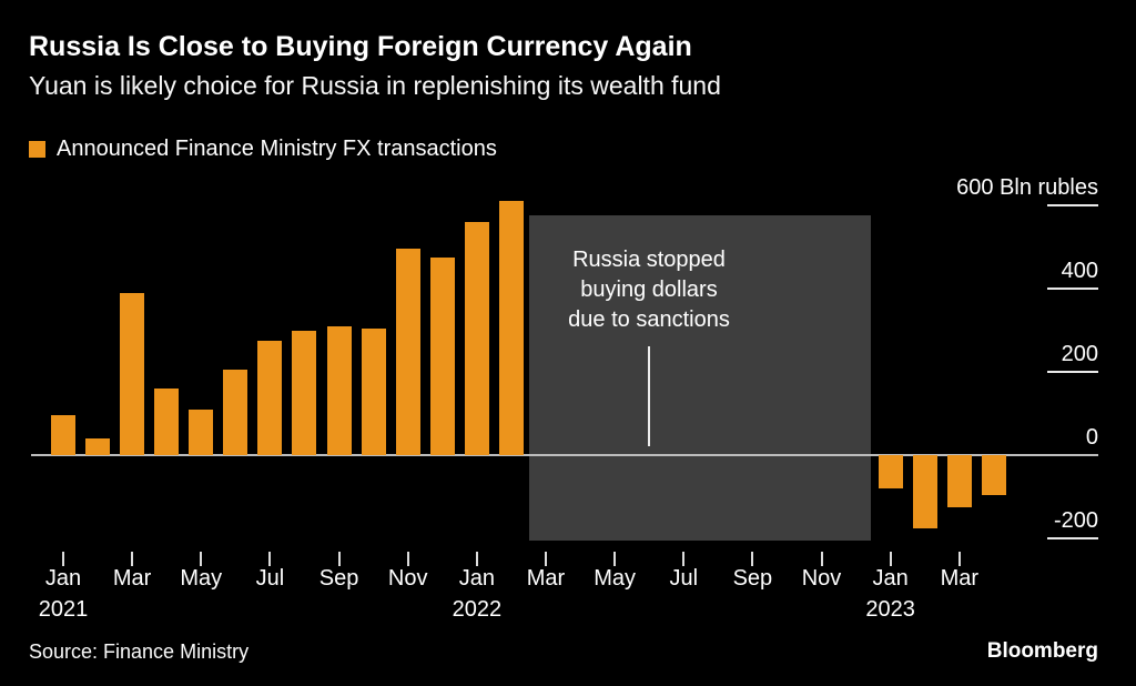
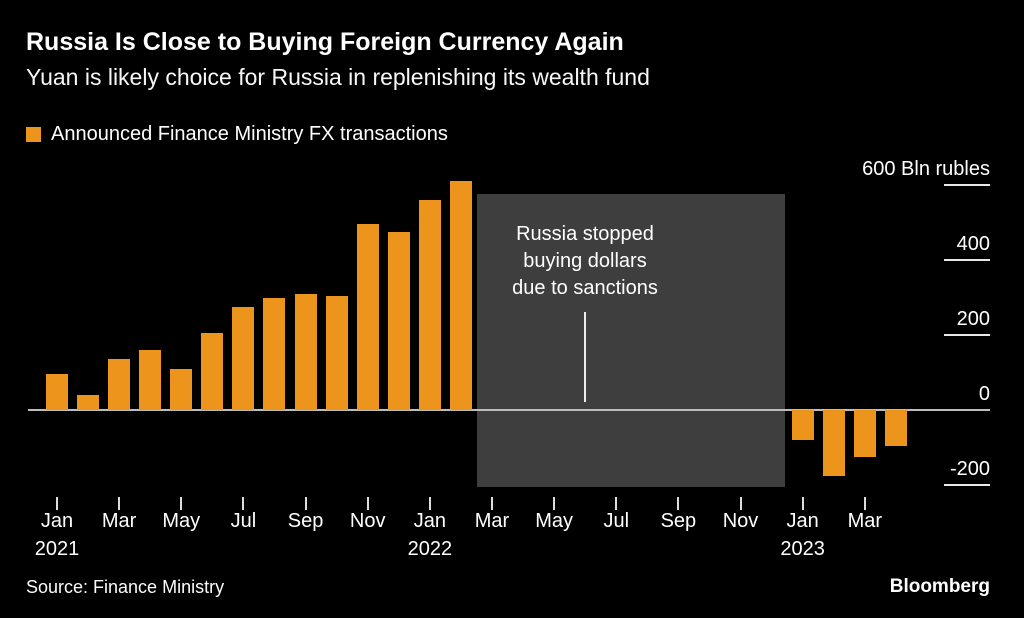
Mar 2021: 390 -> 140
